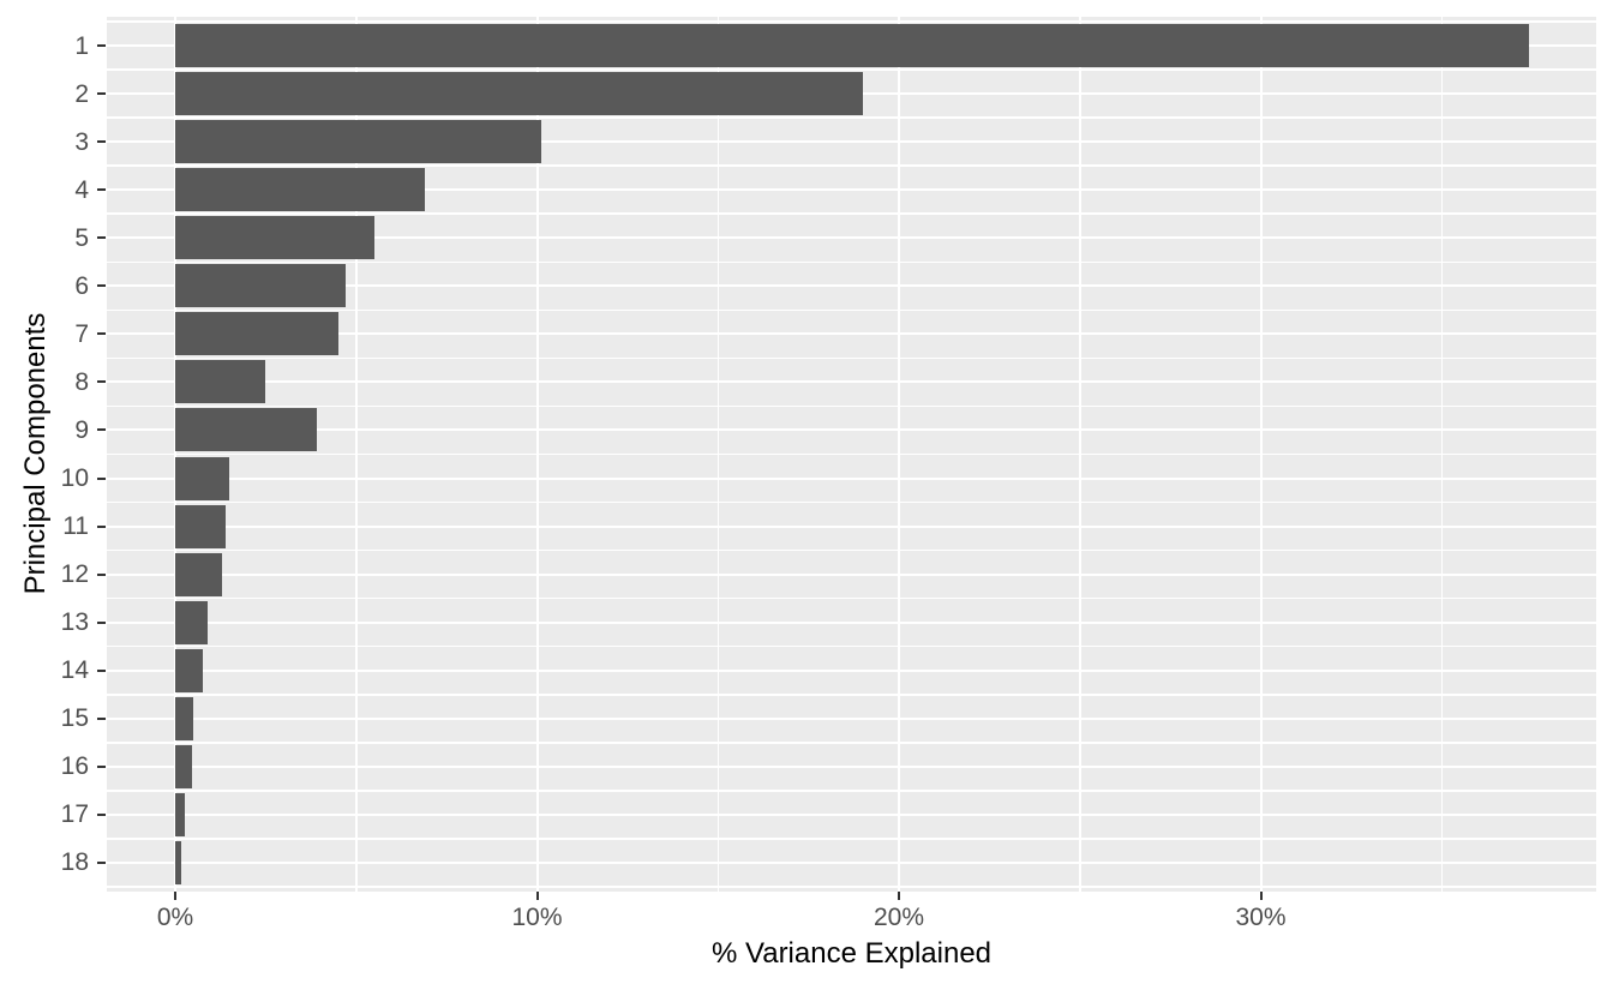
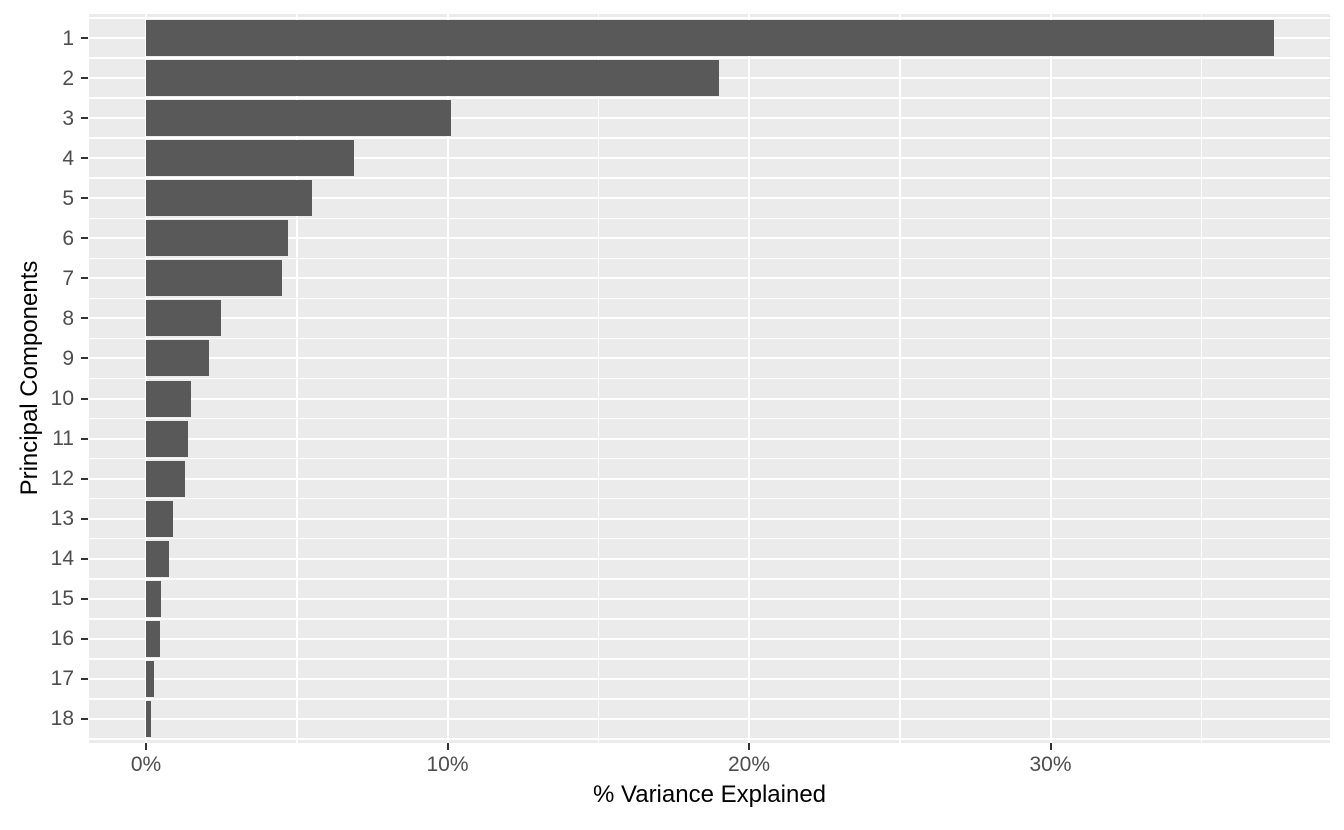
9: 3.9% -> 2.1%
